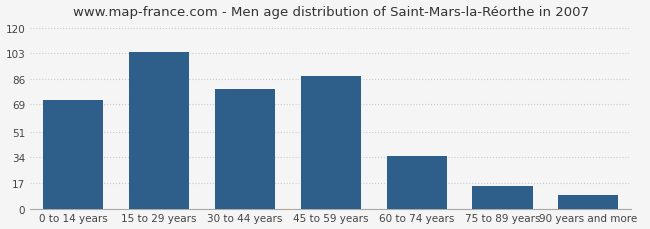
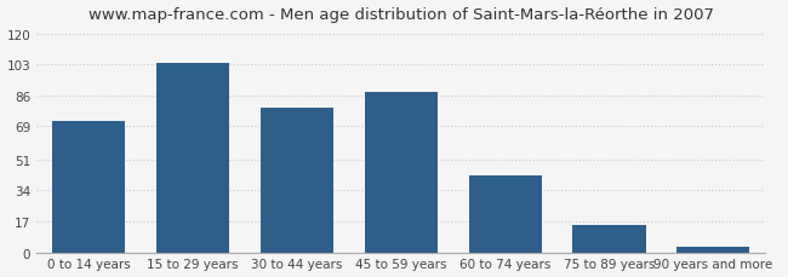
60 to 74 years: 35 -> 42
90 years and more: 9 -> 3
